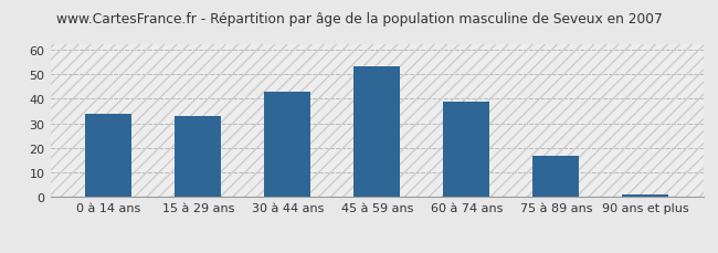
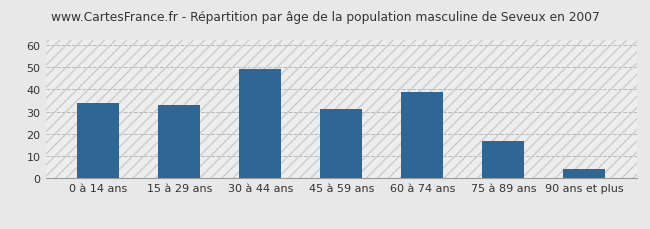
30 à 44 ans: 43 -> 49
45 à 59 ans: 53 -> 31
90 ans et plus: 1 -> 4
